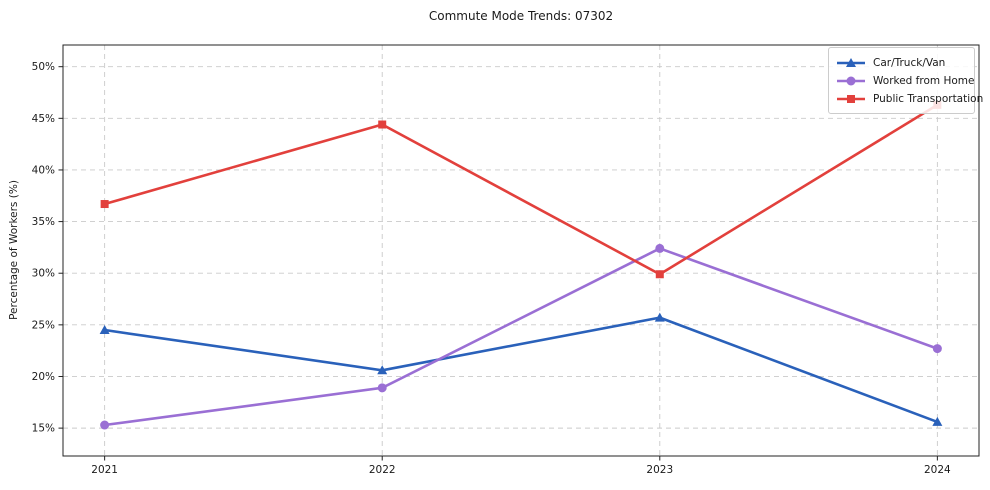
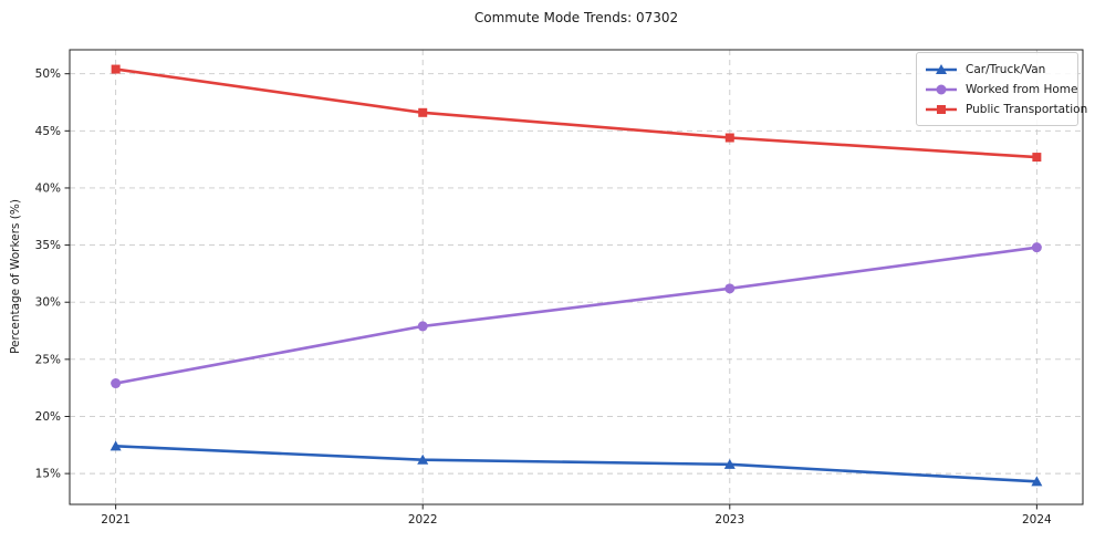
Car/Truck/Van/2021: 24.5% -> 17.4%
Worked from Home/2021: 15.3% -> 22.9%
Public Transportation/2021: 36.7% -> 50.4%
Car/Truck/Van/2022: 20.6% -> 16.2%
Worked from Home/2022: 18.9% -> 27.9%
Public Transportation/2022: 44.4% -> 46.6%
Car/Truck/Van/2023: 25.7% -> 15.8%
Worked from Home/2023: 32.4% -> 31.2%
Public Transportation/2023: 29.9% -> 44.4%
Car/Truck/Van/2024: 15.6% -> 14.3%
Worked from Home/2024: 22.7% -> 34.8%
Public Transportation/2024: 46.3% -> 42.7%
